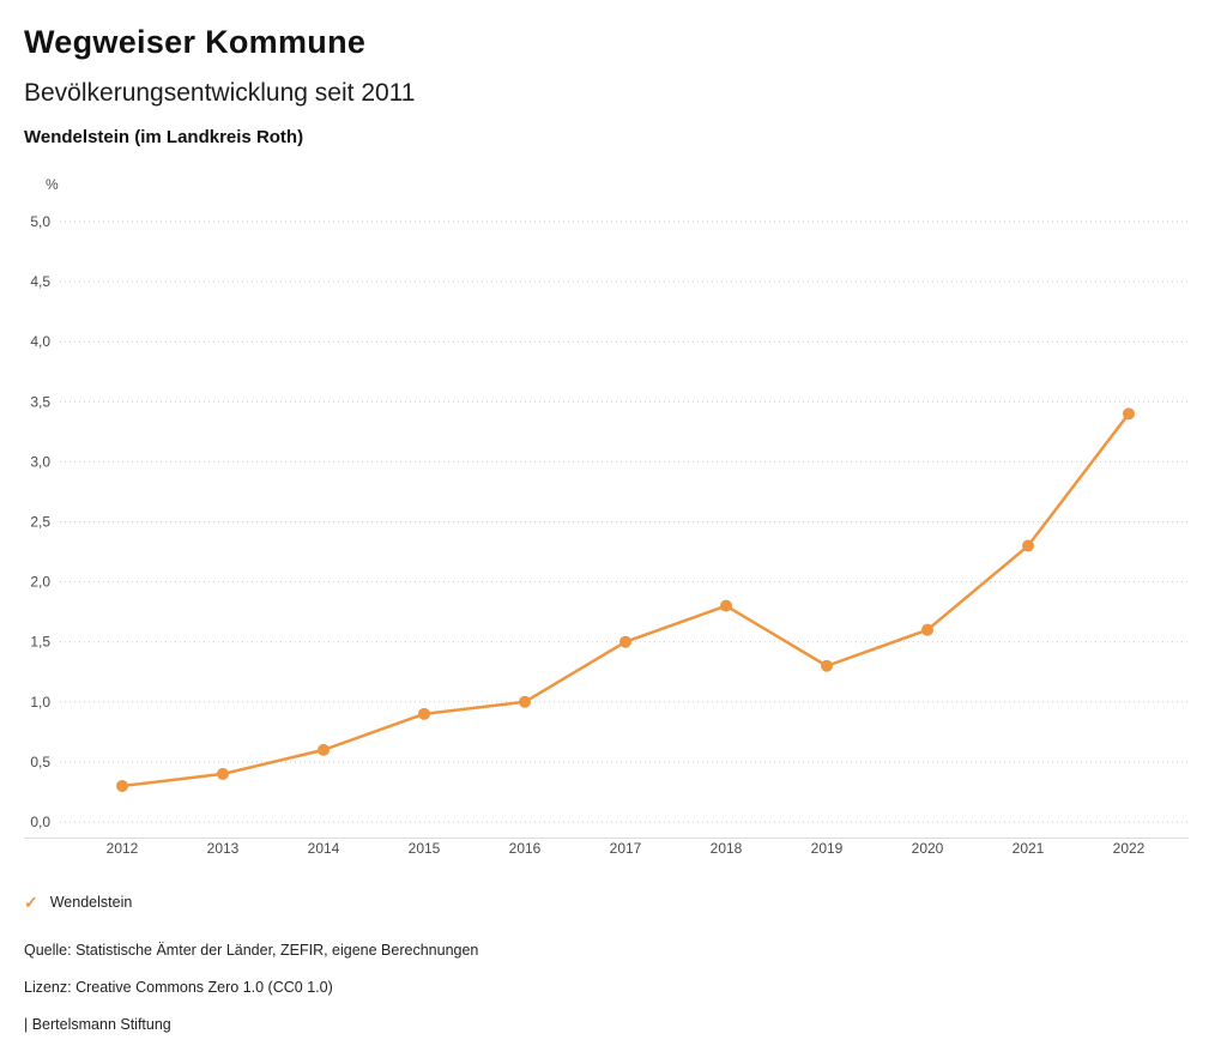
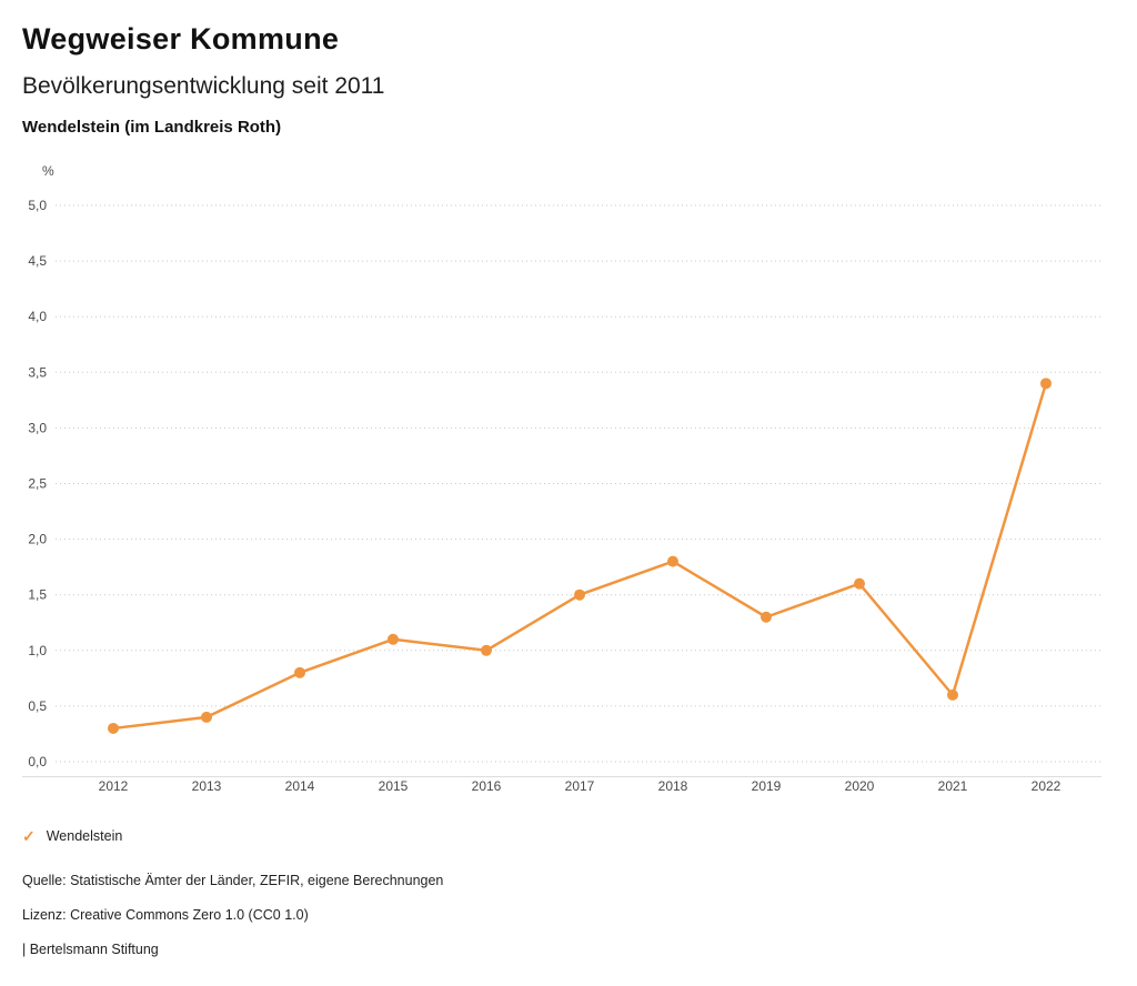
2014: 0,6 -> 0,8
2015: 0,9 -> 1,1
2021: 2,3 -> 0,6
